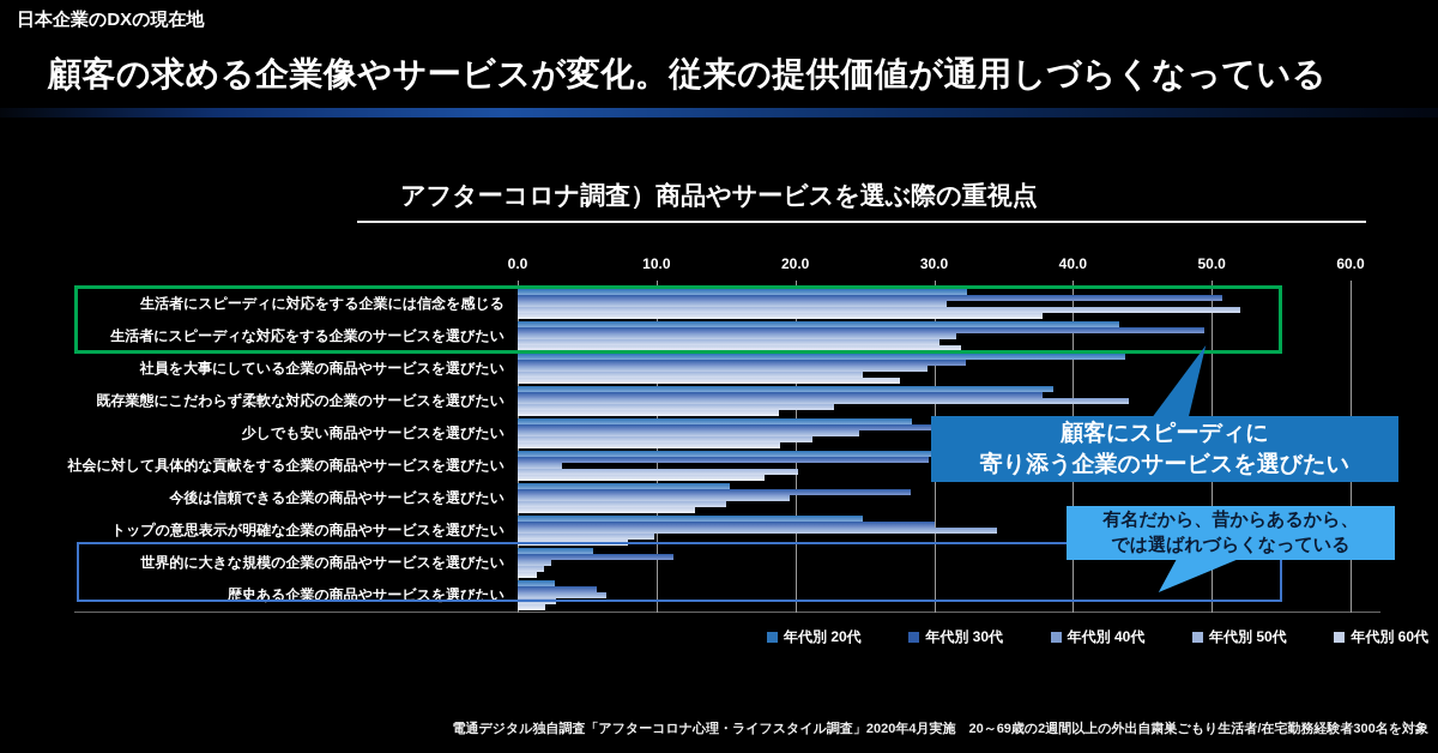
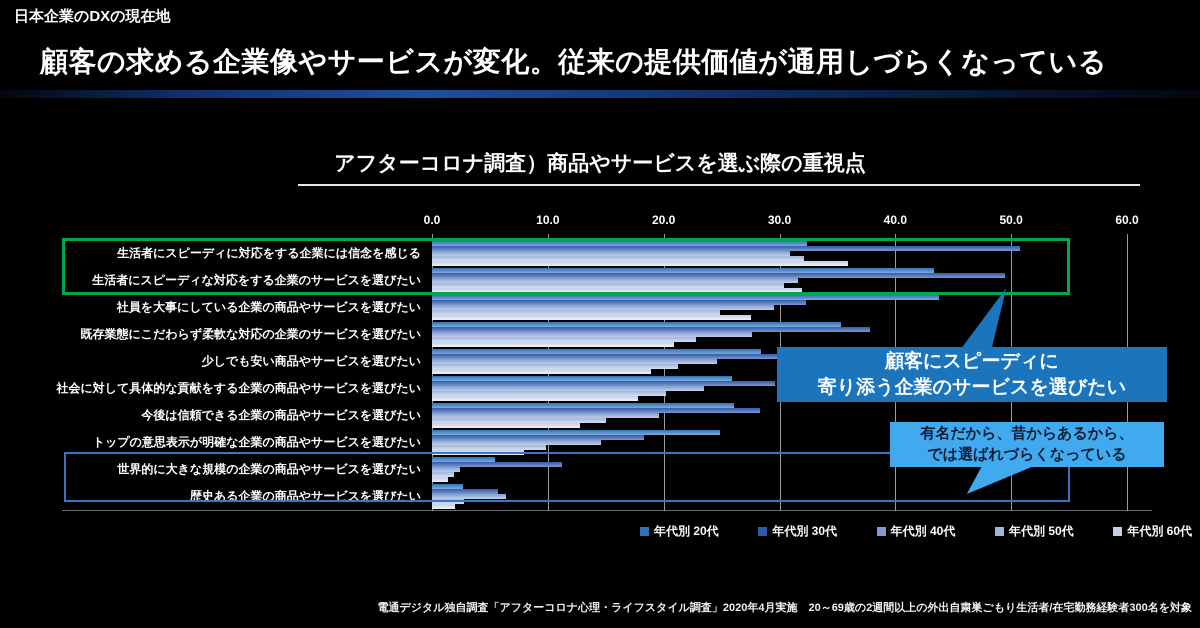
年代別 50代/生活者にスピーディに対応をする企業には信念を感じる: 52.1 -> 32.1
年代別 60代/生活者にスピーディに対応をする企業には信念を感じる: 37.8 -> 35.9
年代別 20代/既存業態にこだわらず柔軟な対応の企業のサービスを選びたい: 38.6 -> 35.3
年代別 40代/既存業態にこだわらず柔軟な対応の企業のサービスを選びたい: 44.0 -> 27.6
年代別 60代/既存業態にこだわらず柔軟な対応の企業のサービスを選びたい: 18.8 -> 20.9
年代別 20代/社会に対して具体的な貢献をする企業の商品やサービスを選びたい: 33.6 -> 25.9
年代別 40代/社会に対して具体的な貢献をする企業の商品やサービスを選びたい: 3.2 -> 23.5
年代別 20代/今後は信頼できる企業の商品やサービスを選びたい: 15.3 -> 26.1
年代別 30代/トップの意思表示が明確な企業の商品やサービスを選びたい: 30.0 -> 18.3
年代別 40代/トップの意思表示が明確な企業の商品やサービスを選びたい: 34.5 -> 14.6
